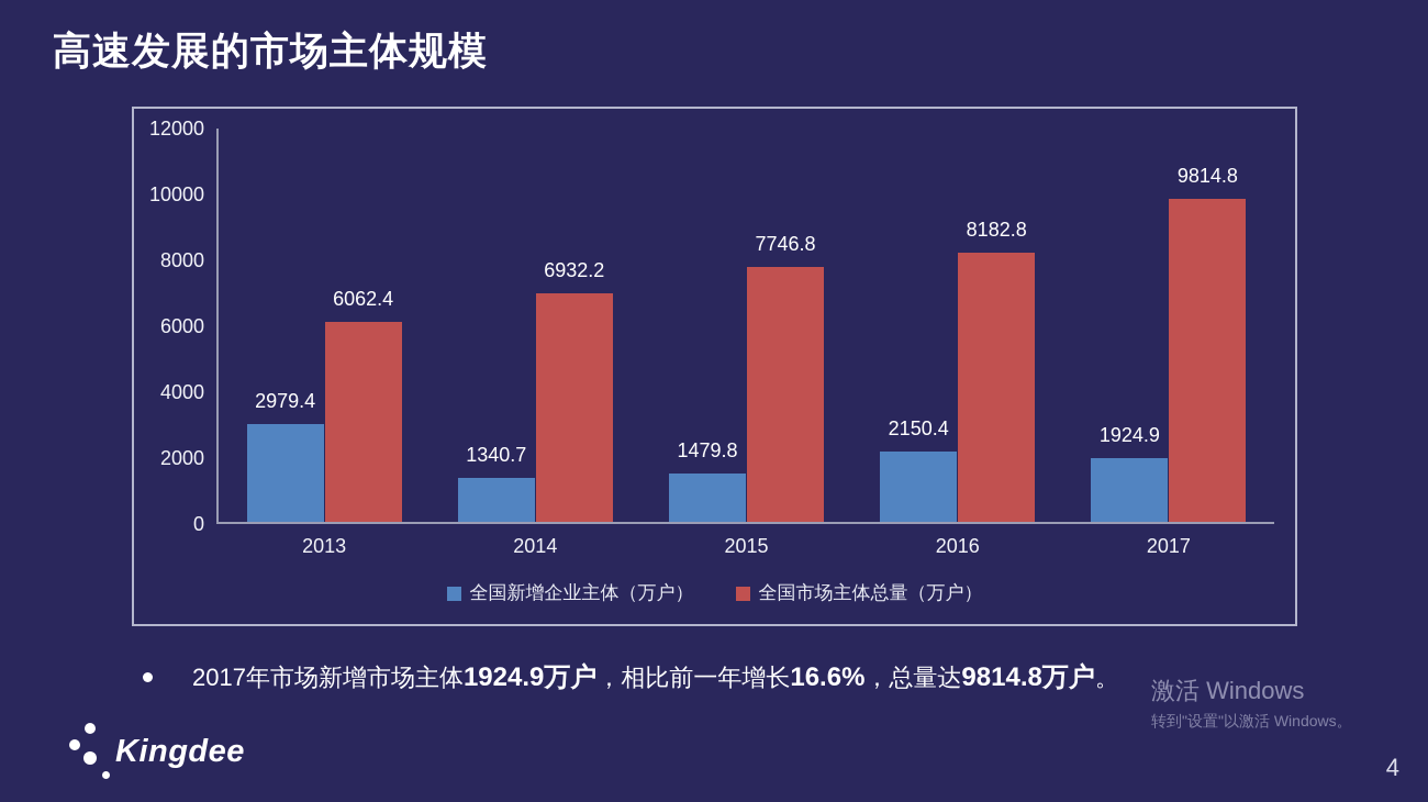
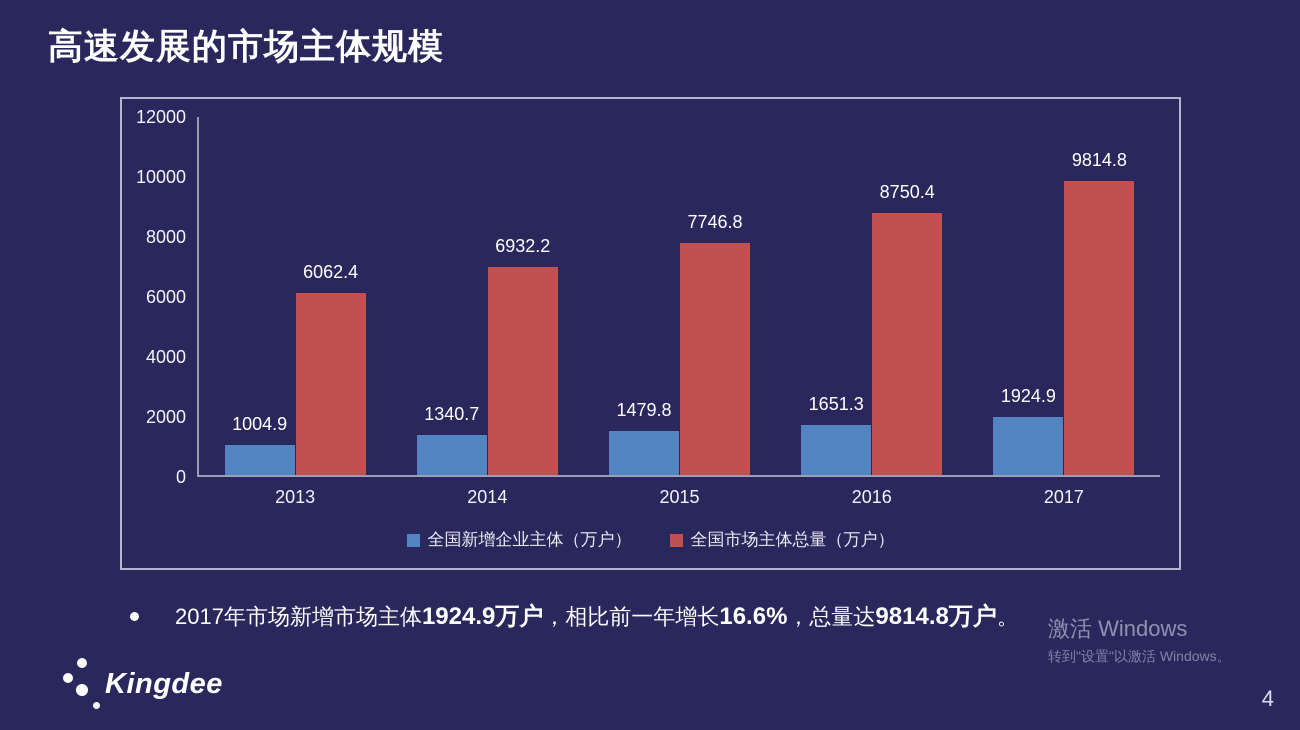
全国新增企业主体（万户）/2013: 2979.4 -> 1004.9
全国新增企业主体（万户）/2016: 2150.4 -> 1651.3
全国市场主体总量（万户）/2016: 8182.8 -> 8750.4
